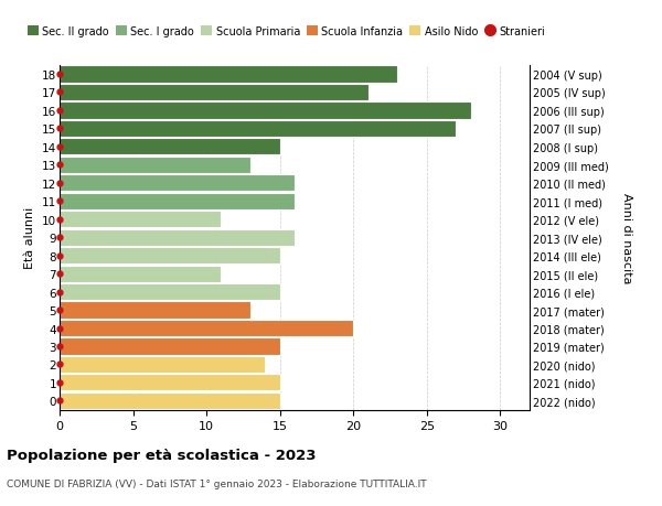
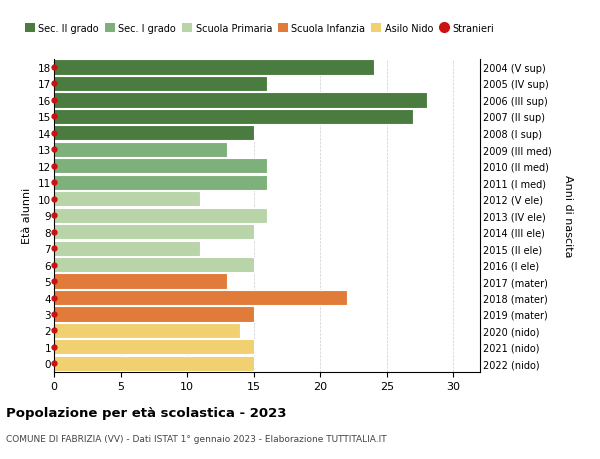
18: 23 -> 24
17: 21 -> 16
4: 20 -> 22
